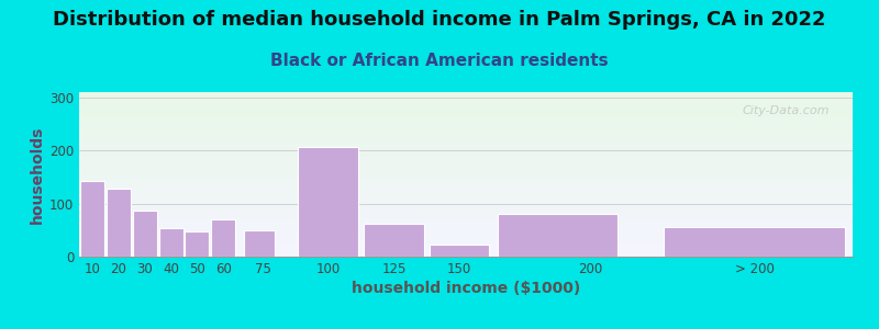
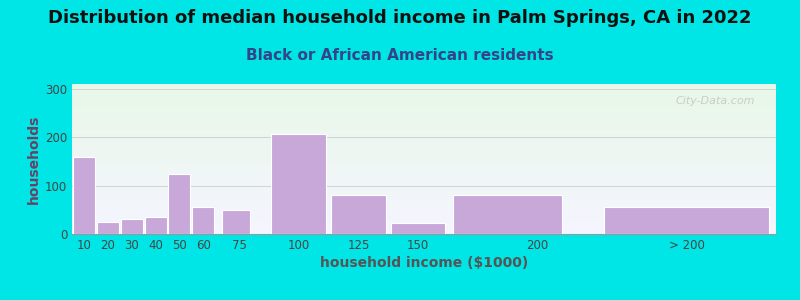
10: 143 -> 160
20: 128 -> 25
30: 87 -> 30
40: 53 -> 35
50: 48 -> 125
60: 71 -> 55
125: 62 -> 80
